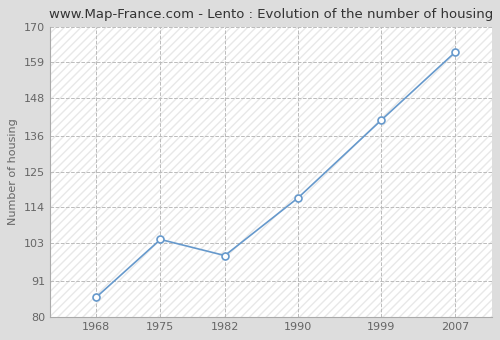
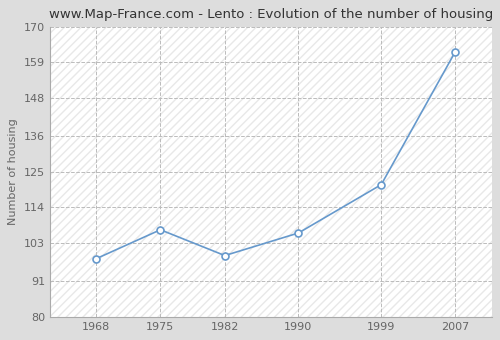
1968: 86 -> 98
1975: 104 -> 107
1990: 117 -> 106
1999: 141 -> 121
